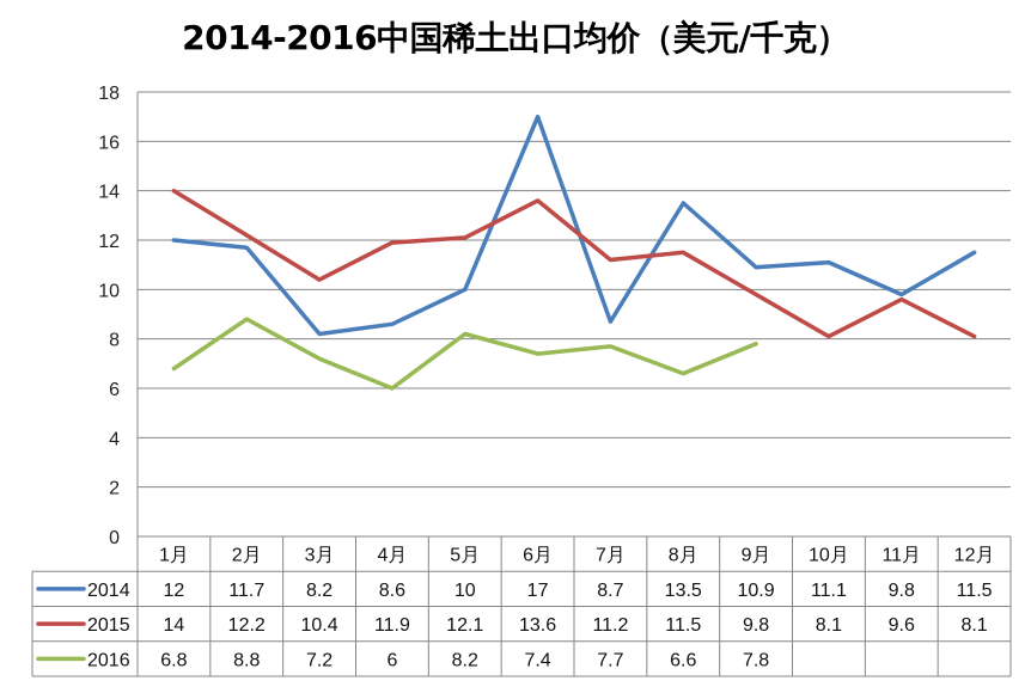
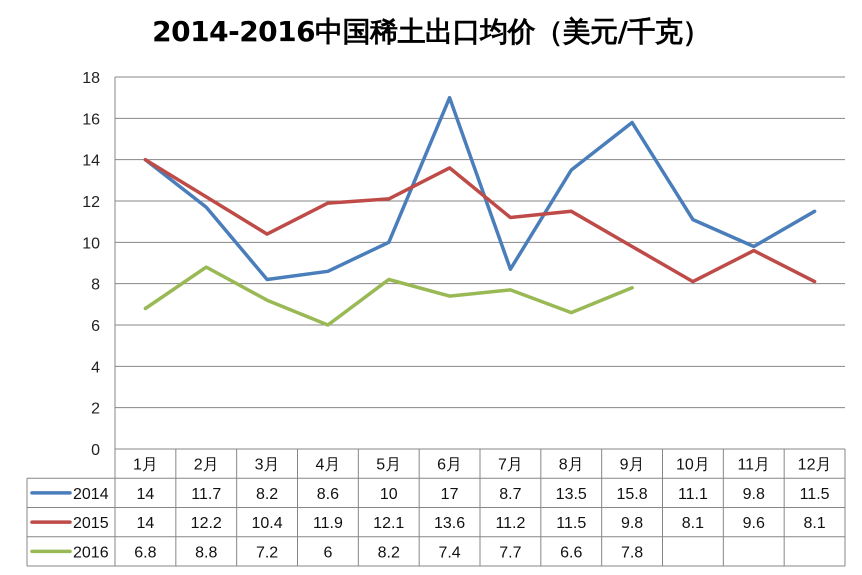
2014/1月: 12 -> 14
2014/9月: 10.9 -> 15.8
